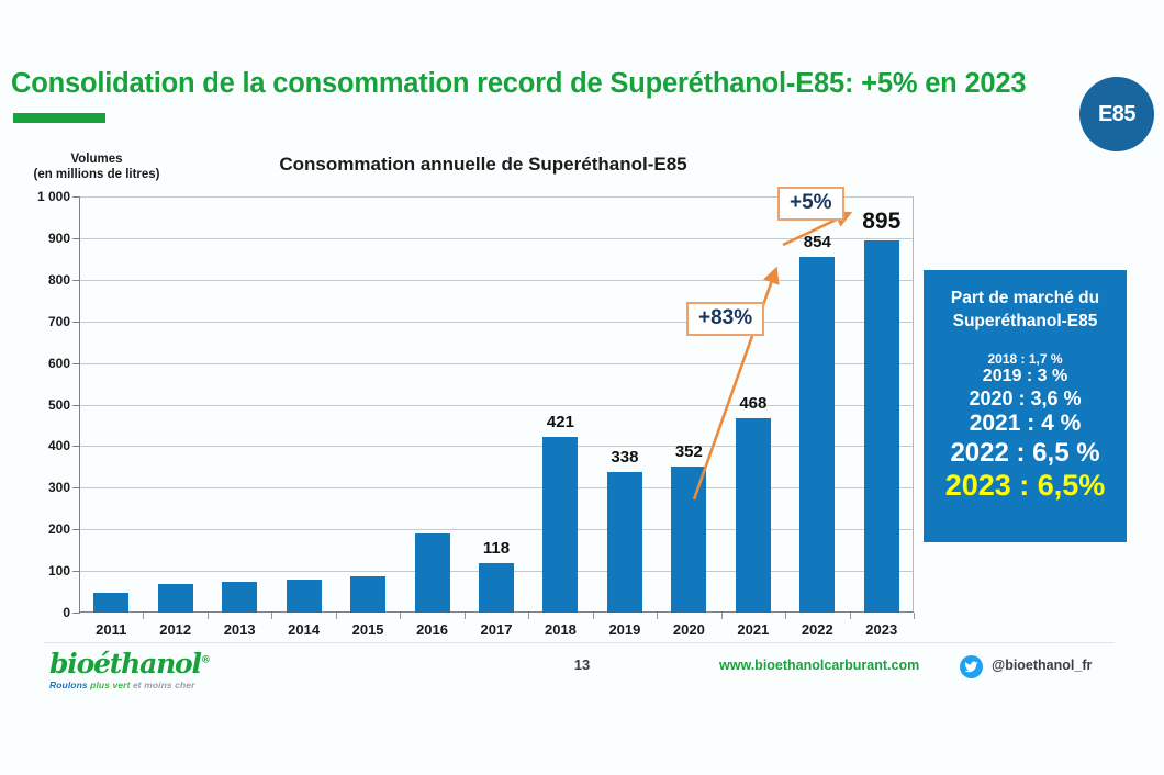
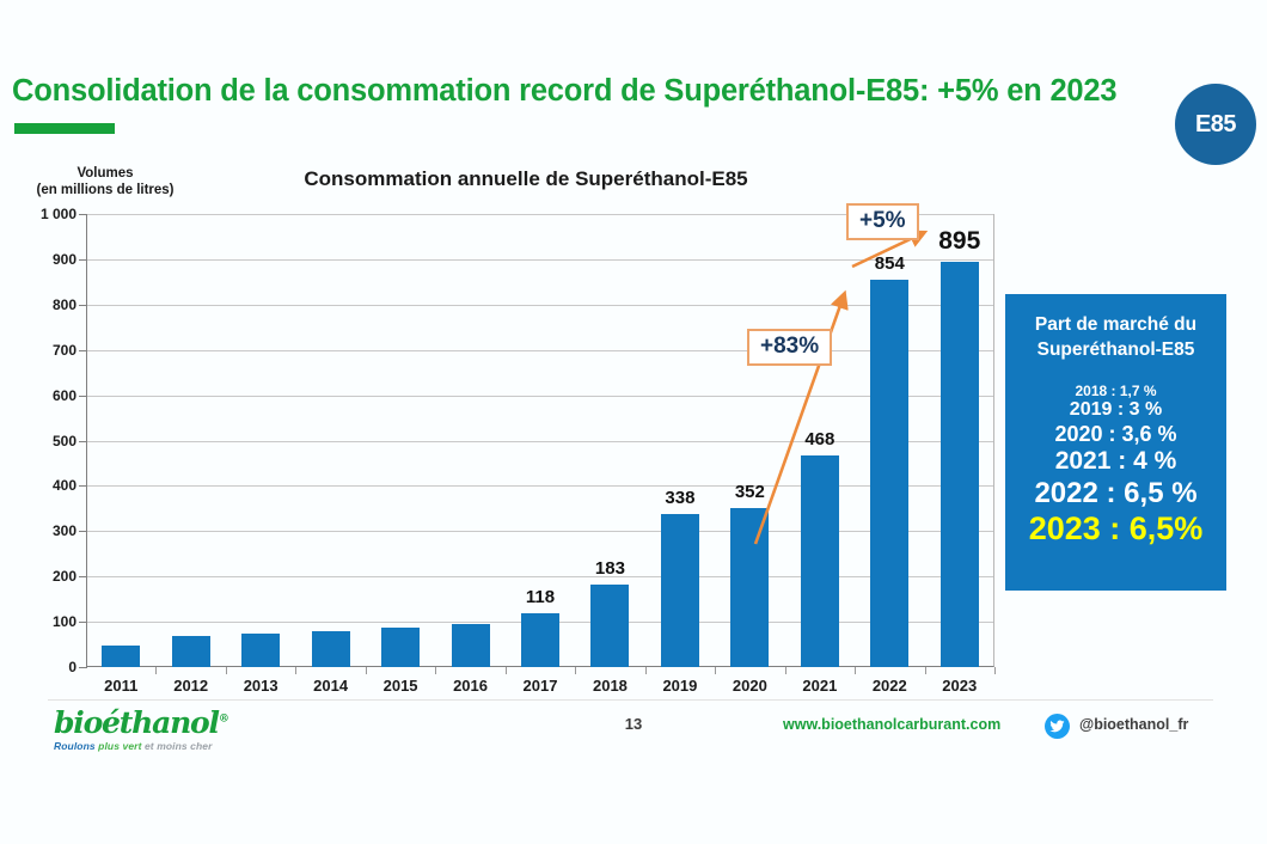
2016: 190 -> 100
2018: 421 -> 183
